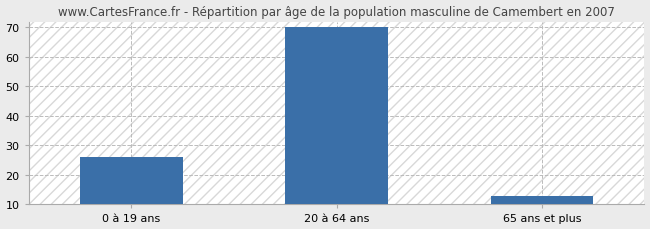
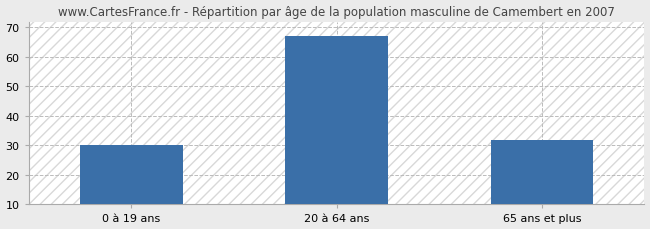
0 à 19 ans: 26 -> 30
20 à 64 ans: 70 -> 67
65 ans et plus: 13 -> 32
